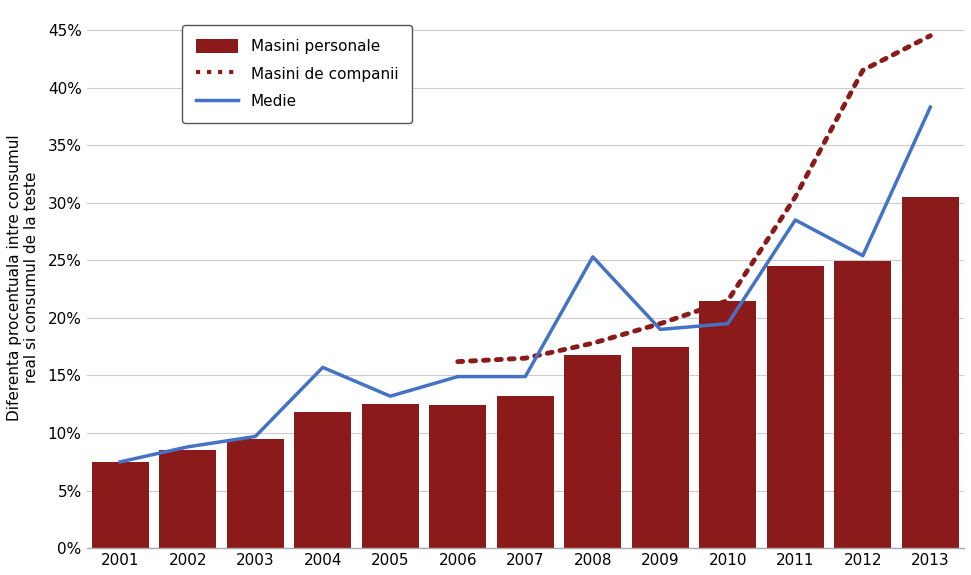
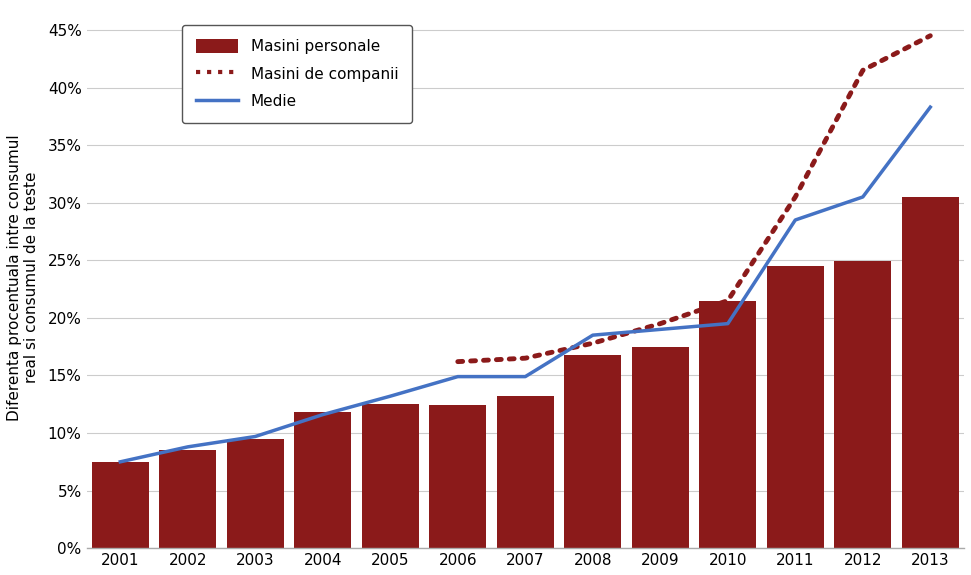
Medie/2004: 15.7% -> 11.6%
Medie/2008: 25.3% -> 18.5%
Medie/2012: 25.4% -> 30.5%
